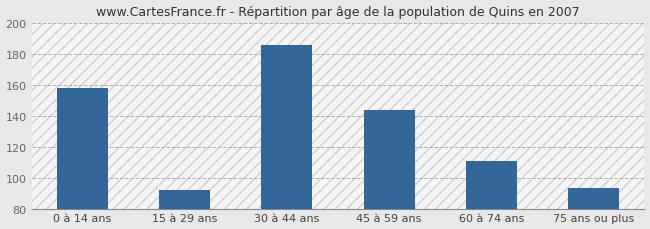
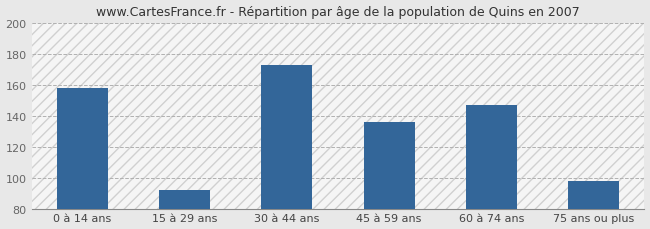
30 à 44 ans: 186 -> 173
45 à 59 ans: 144 -> 136
60 à 74 ans: 111 -> 147
75 ans ou plus: 93 -> 98
